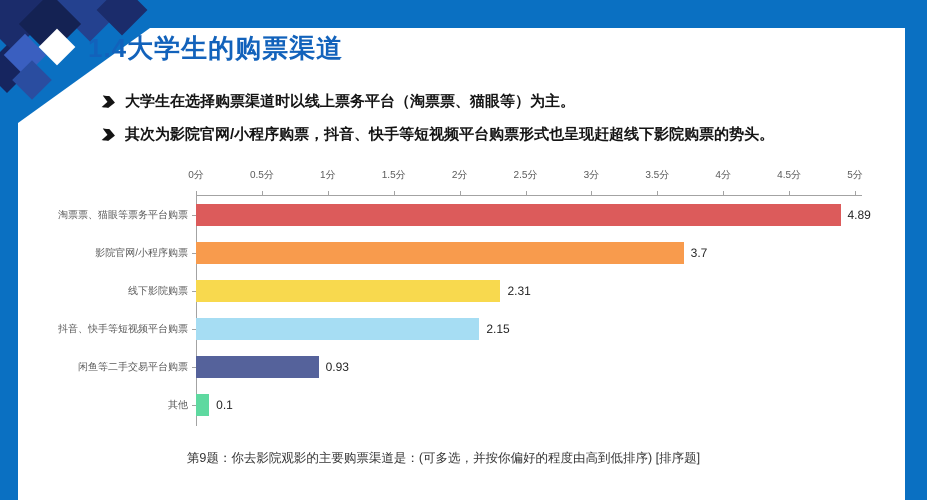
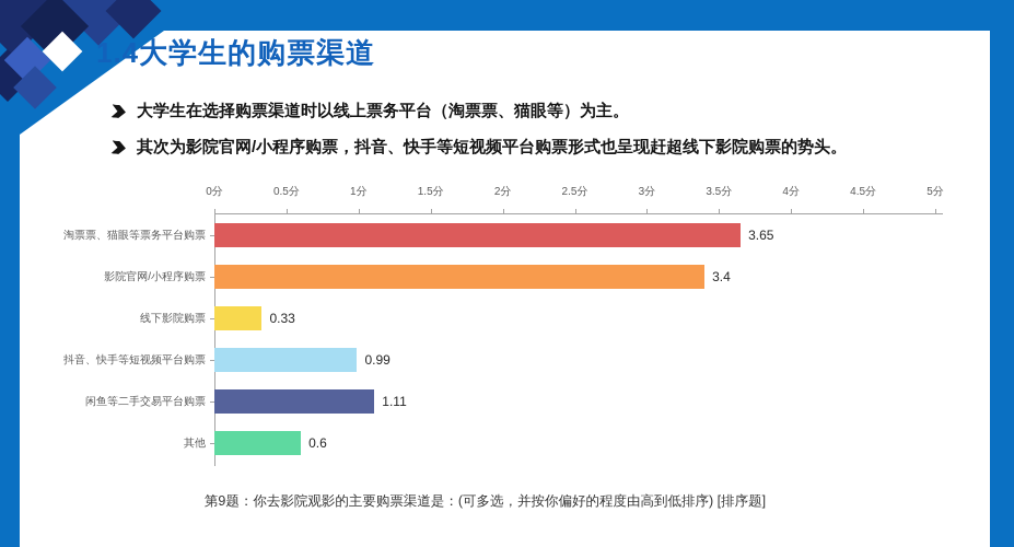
淘票票、猫眼等票务平台购票: 4.89 -> 3.65
影院官网/小程序购票: 3.7 -> 3.4
线下影院购票: 2.31 -> 0.33
抖音、快手等短视频平台购票: 2.15 -> 0.99
闲鱼等二手交易平台购票: 0.93 -> 1.11
其他: 0.1 -> 0.6
